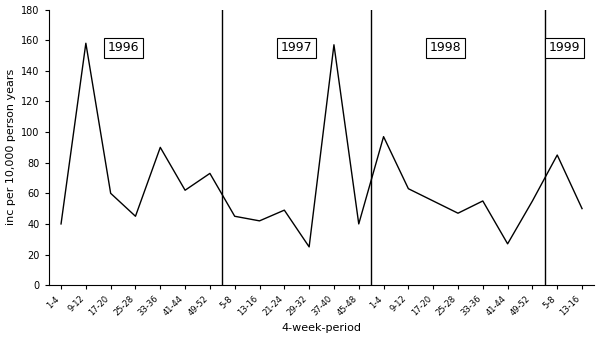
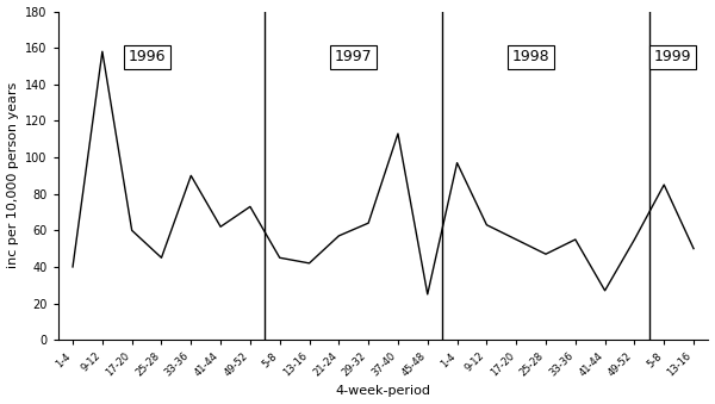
21-24: 49 -> 57
29-32: 25 -> 64
37-40: 157 -> 113
45-48: 40 -> 25
